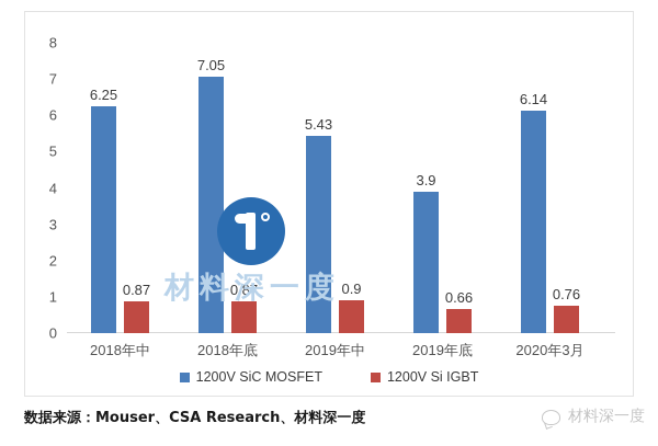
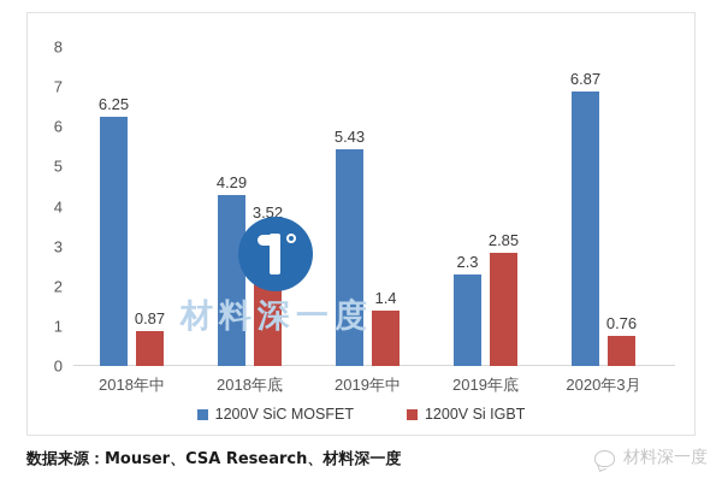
1200V SiC MOSFET/2018年底: 7.05 -> 4.29
1200V Si IGBT/2018年底: 0.87 -> 3.52
1200V Si IGBT/2019年中: 0.9 -> 1.4
1200V SiC MOSFET/2019年底: 3.9 -> 2.3
1200V Si IGBT/2019年底: 0.66 -> 2.85
1200V SiC MOSFET/2020年3月: 6.14 -> 6.87
